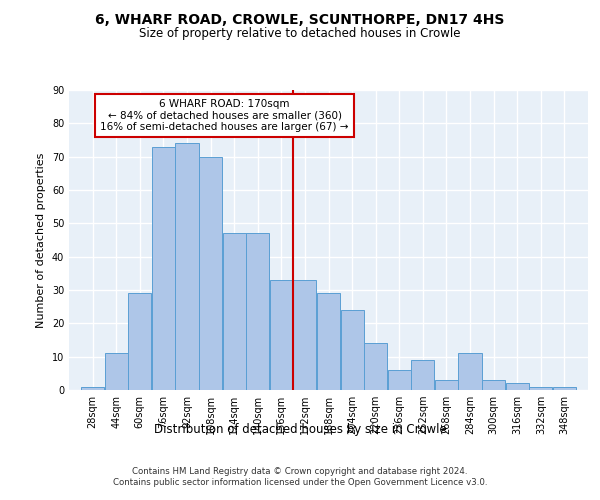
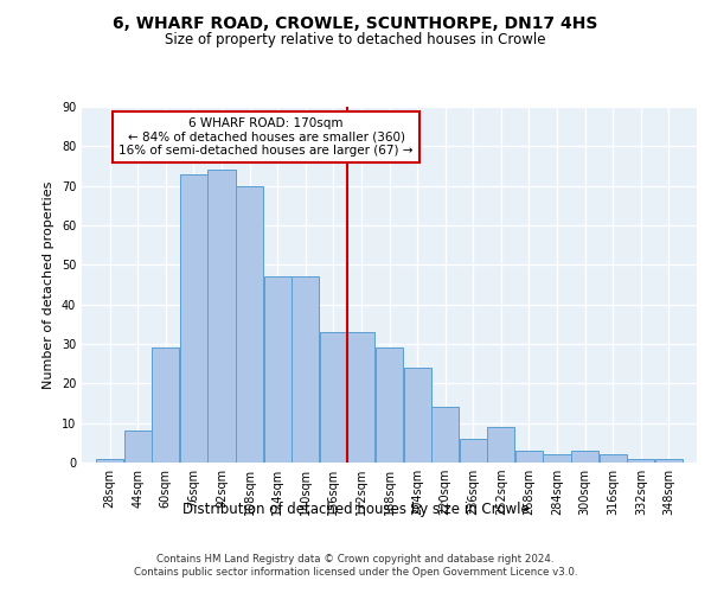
44sqm: 11 -> 8
284sqm: 11 -> 2
